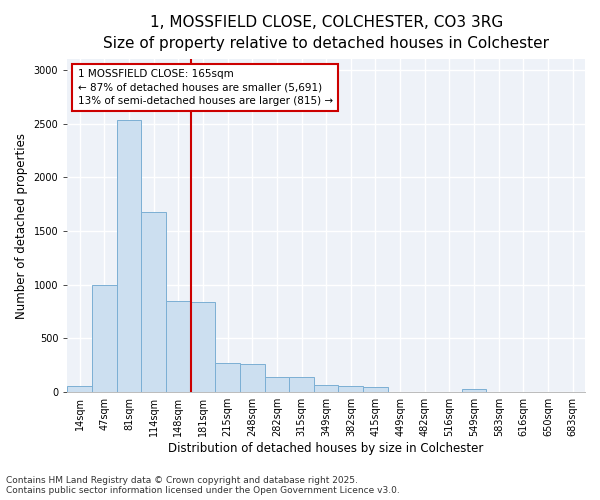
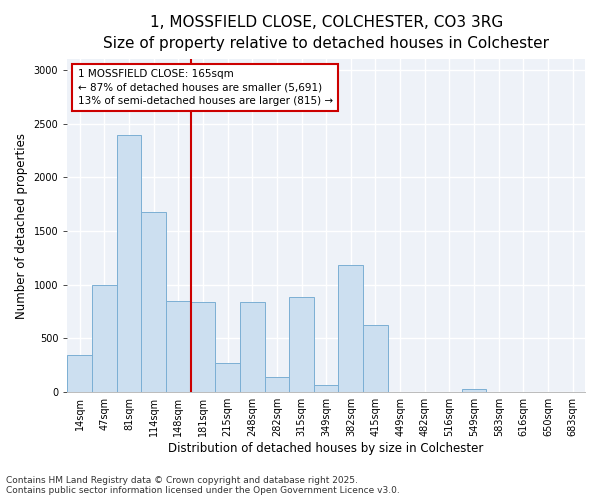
14sqm: 60 -> 350
81sqm: 2530 -> 2390
248sqm: 260 -> 840
315sqm: 140 -> 890
382sqm: 60 -> 1180
415sqm: 50 -> 630
